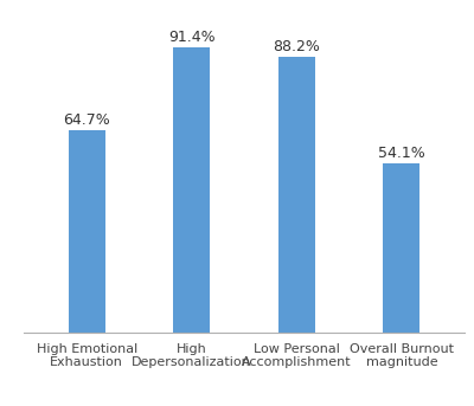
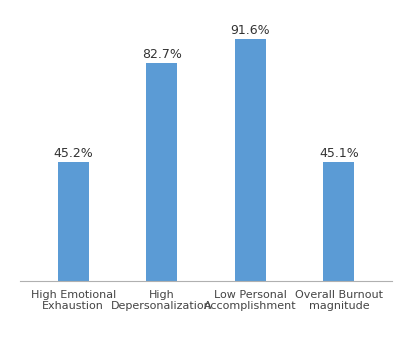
High Emotional Exhaustion: 64.7% -> 45.2%
High Depersonalization: 91.4% -> 82.7%
Low Personal Accomplishment: 88.2% -> 91.6%
Overall Burnout magnitude: 54.1% -> 45.1%
